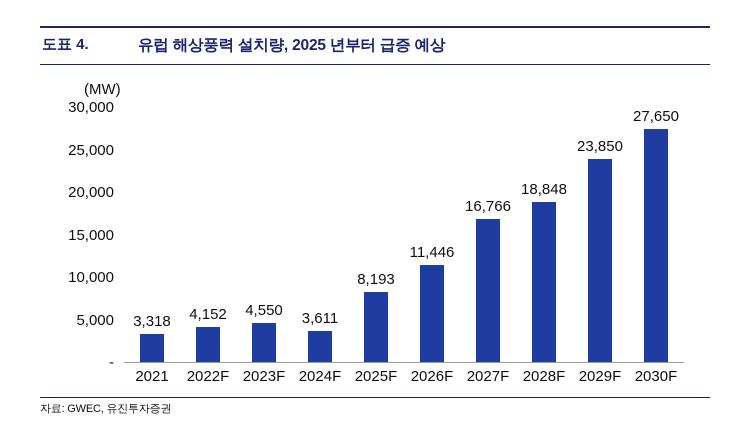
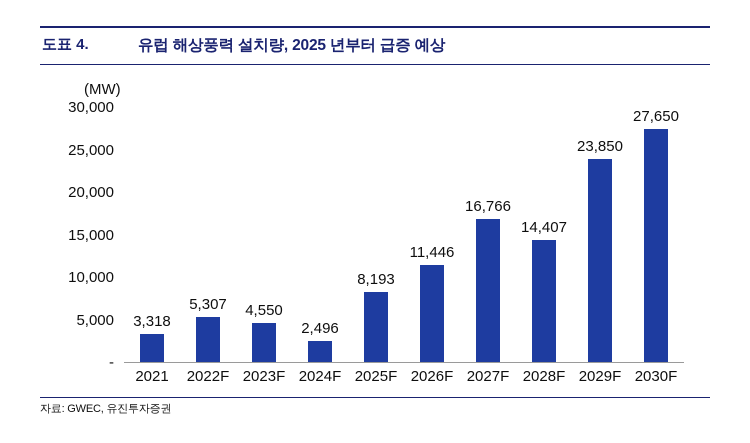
2022F: 4,152 -> 5,307
2024F: 3,611 -> 2,496
2028F: 18,848 -> 14,407
